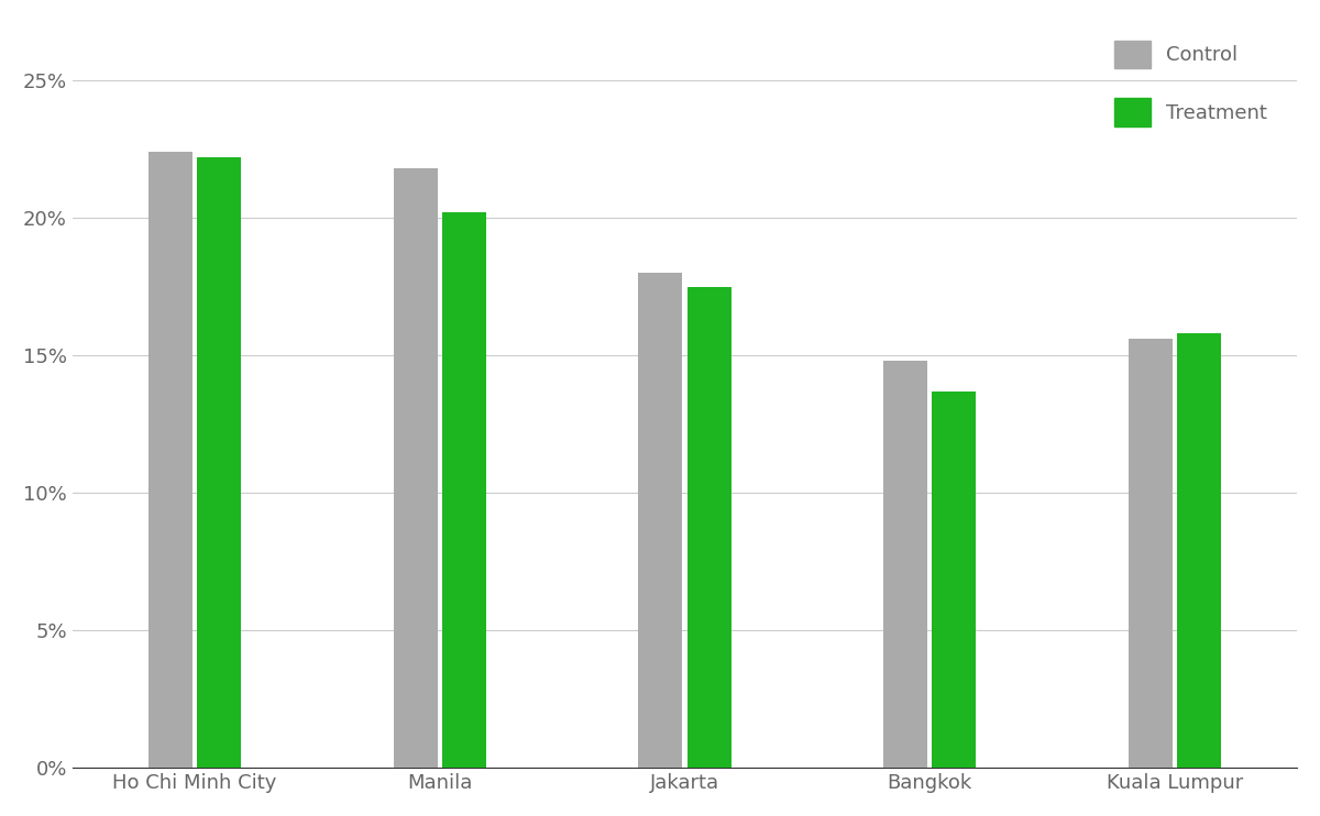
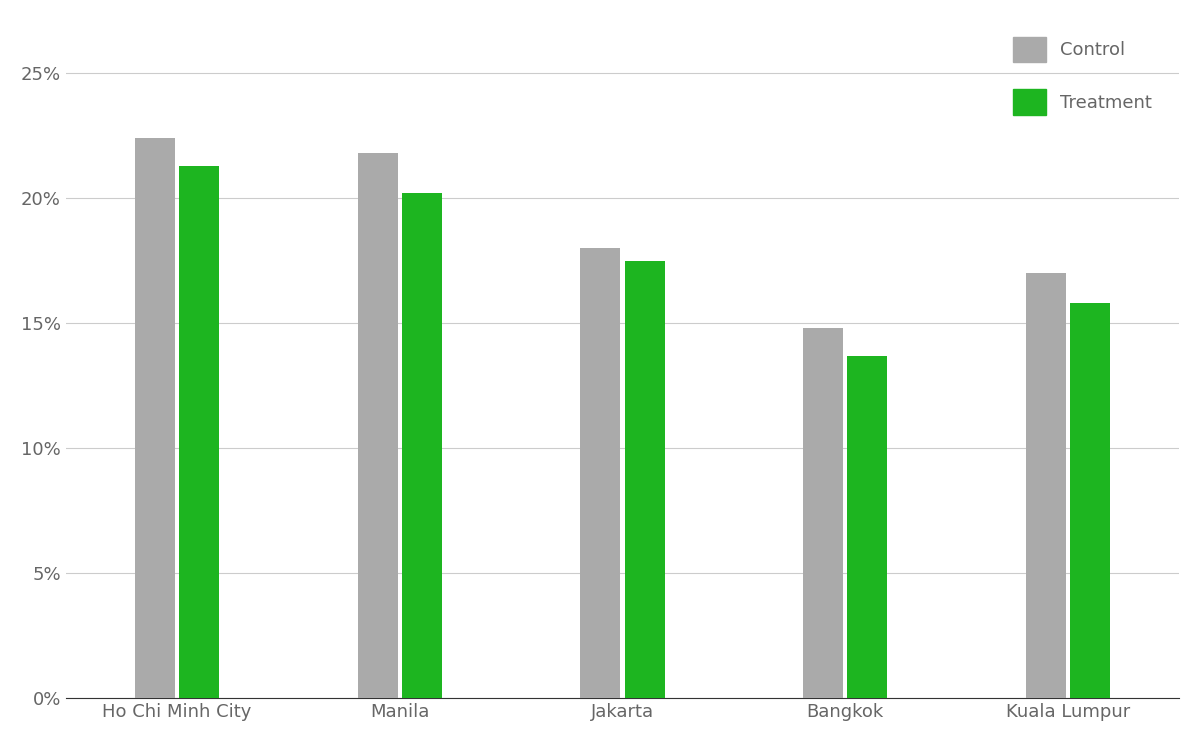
Treatment/Ho Chi Minh City: 22.2% -> 21.3%
Control/Kuala Lumpur: 15.6% -> 17.0%
